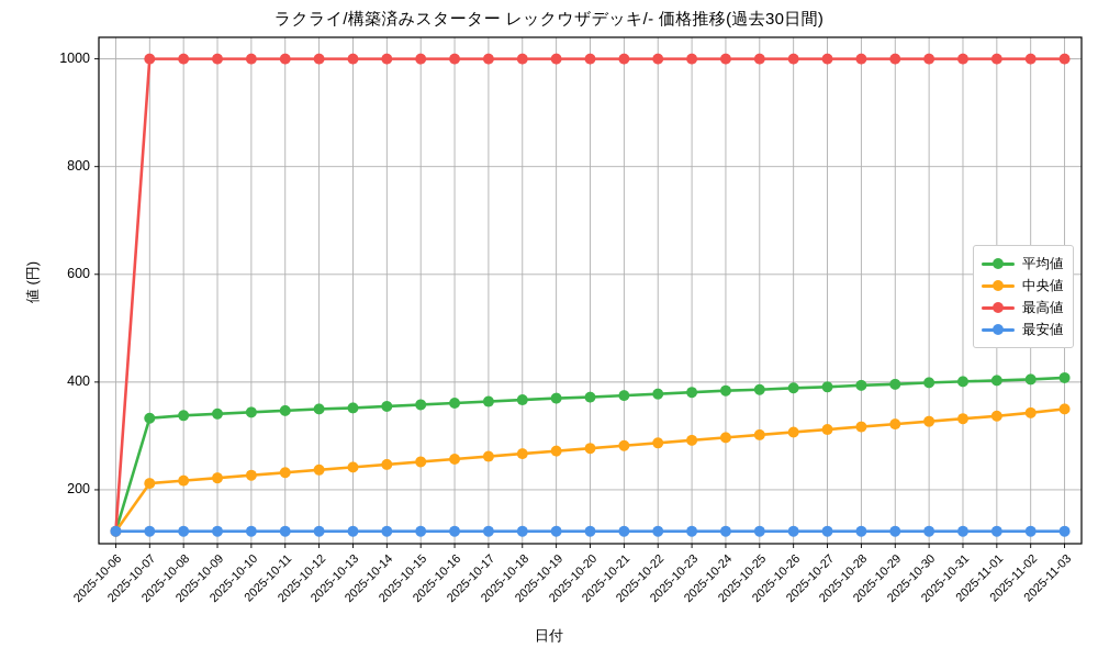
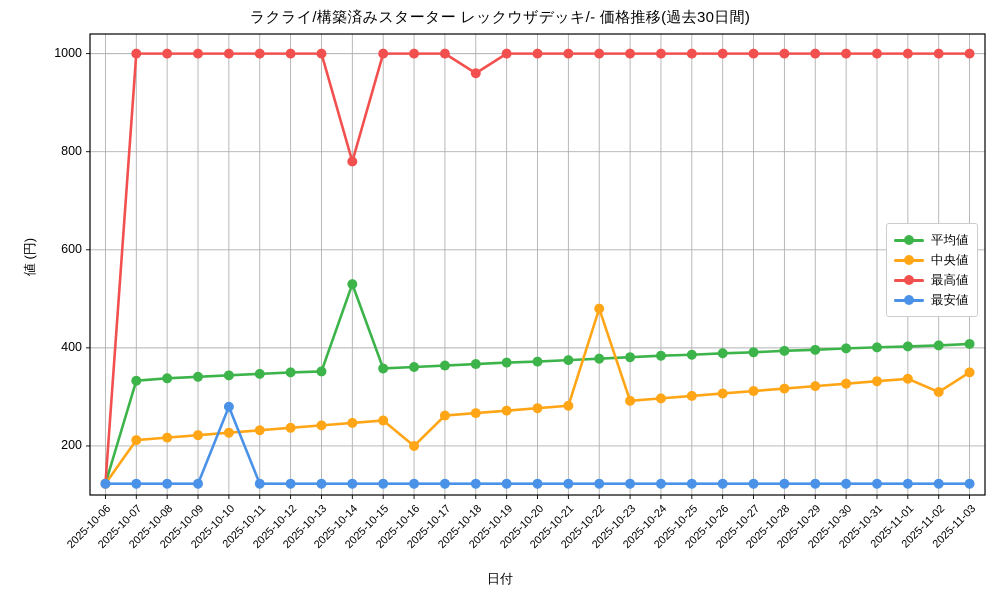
最安値/2025-10-10: 120 -> 280
平均値/2025-10-14: 360 -> 530
最高値/2025-10-14: 1000 -> 780
中央値/2025-10-16: 260 -> 200
最高値/2025-10-18: 1000 -> 960
中央値/2025-10-22: 290 -> 480
中央値/2025-11-02: 340 -> 310
